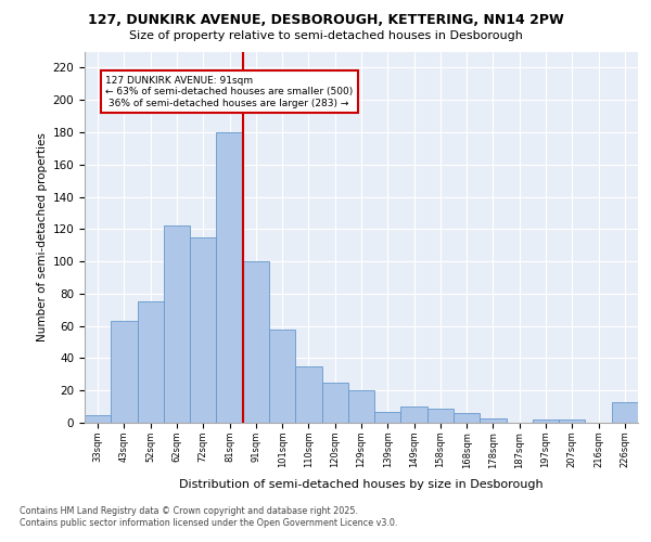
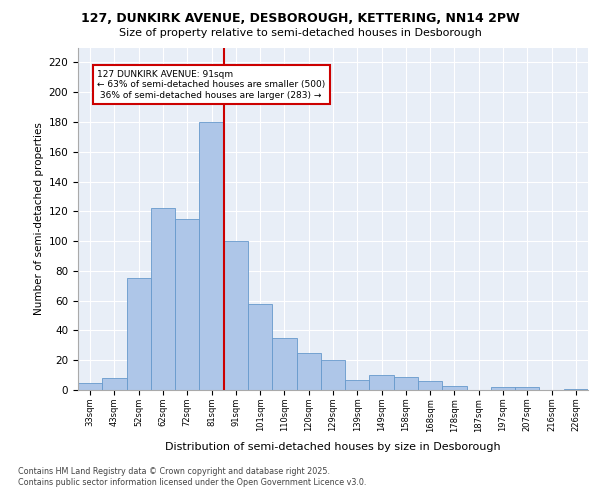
43sqm: 63 -> 8
226sqm: 13 -> 1
